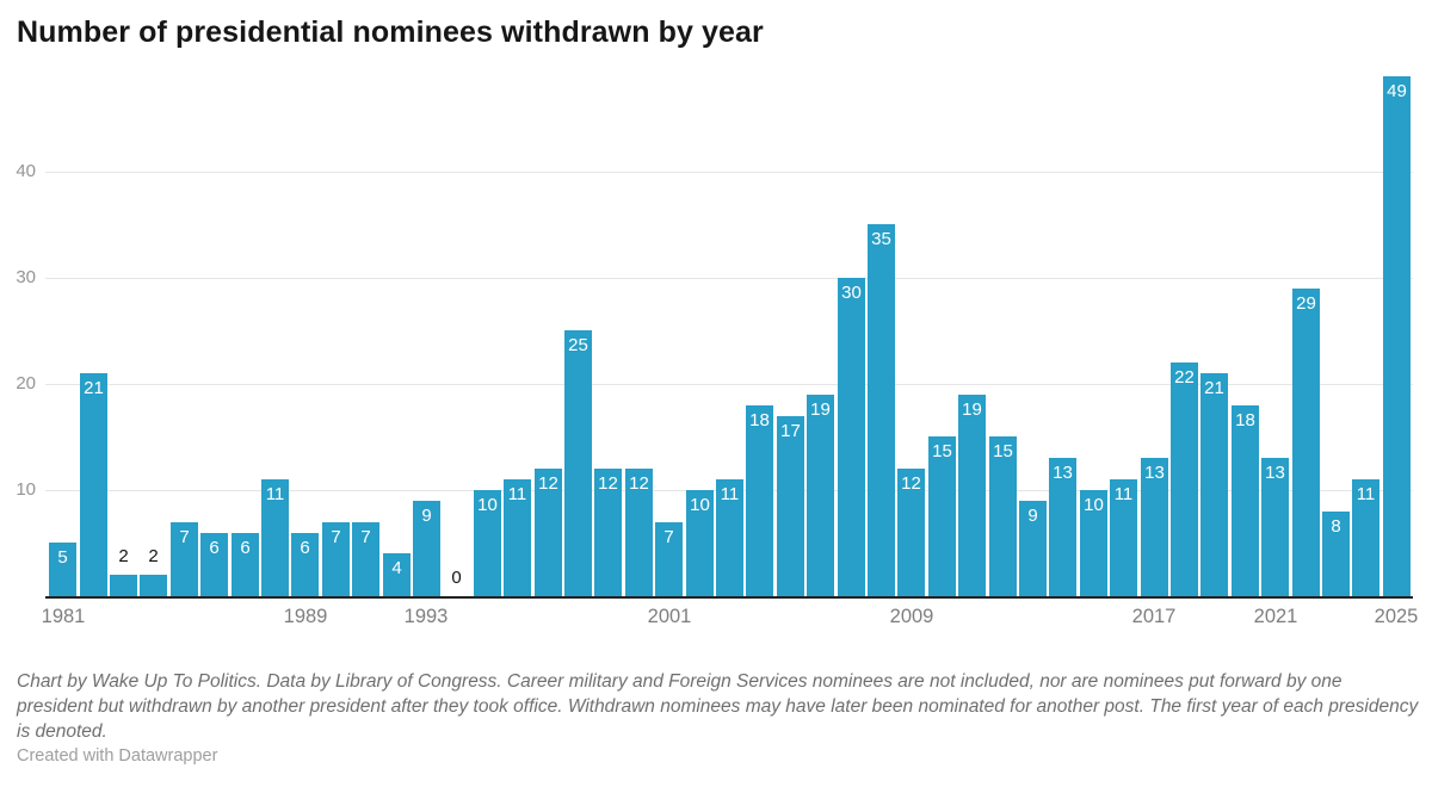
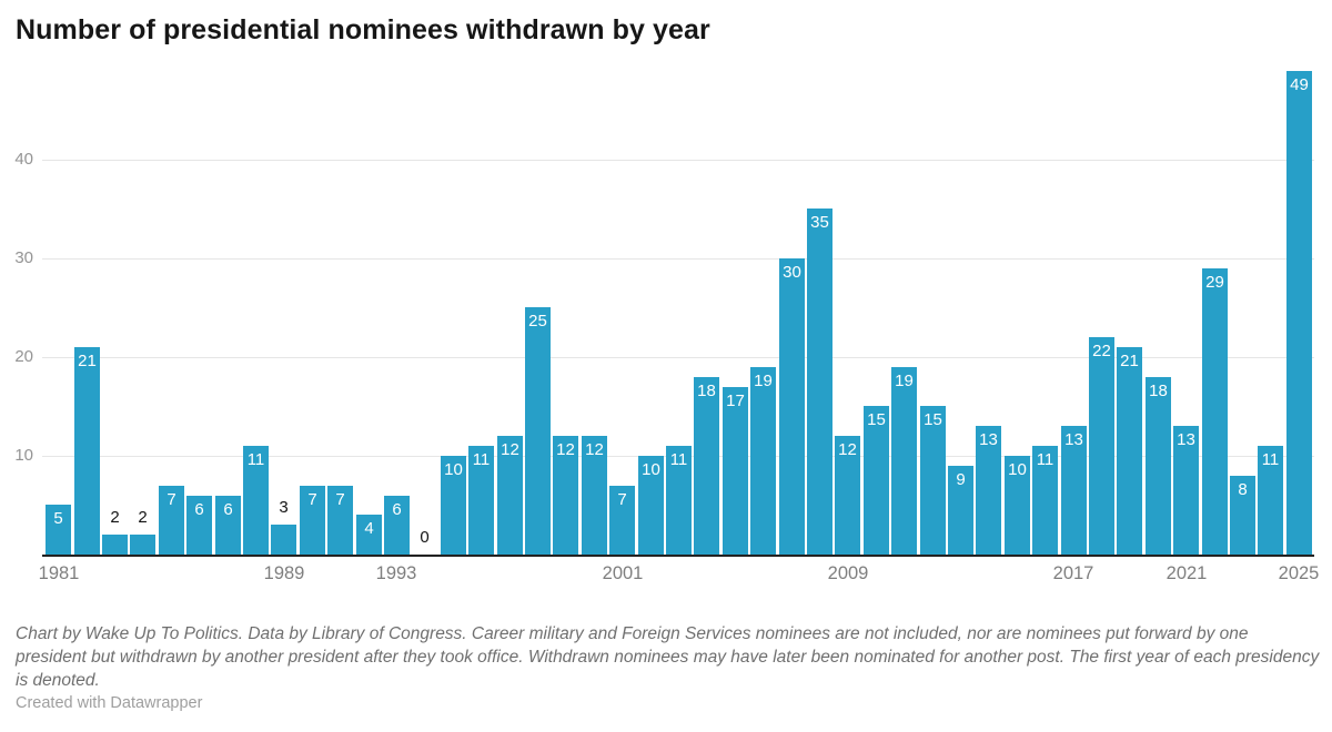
1989: 6 -> 3
1993: 9 -> 6
